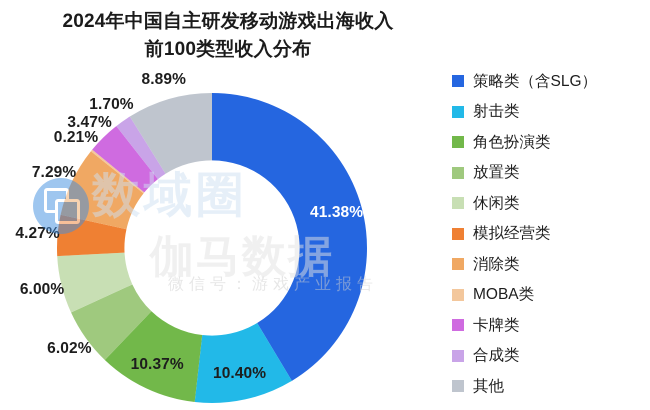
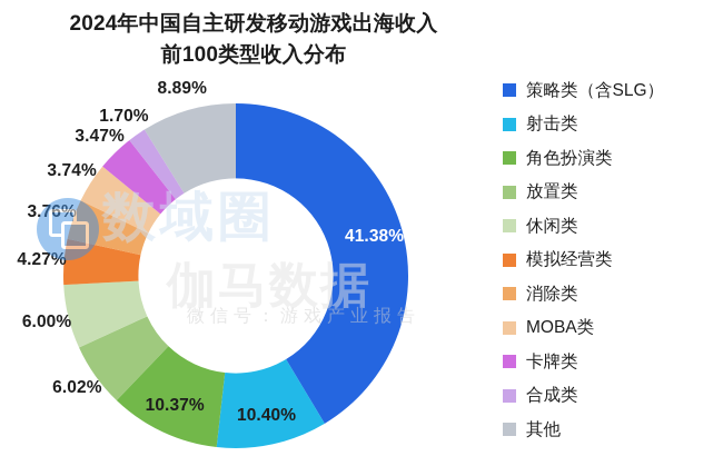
消除类: 7.29% -> 3.76%
MOBA类: 0.21% -> 3.74%
